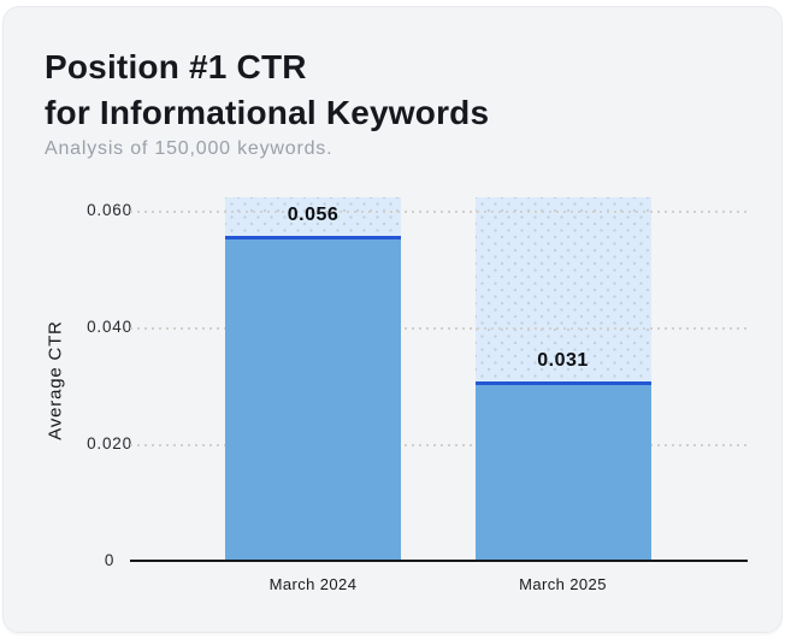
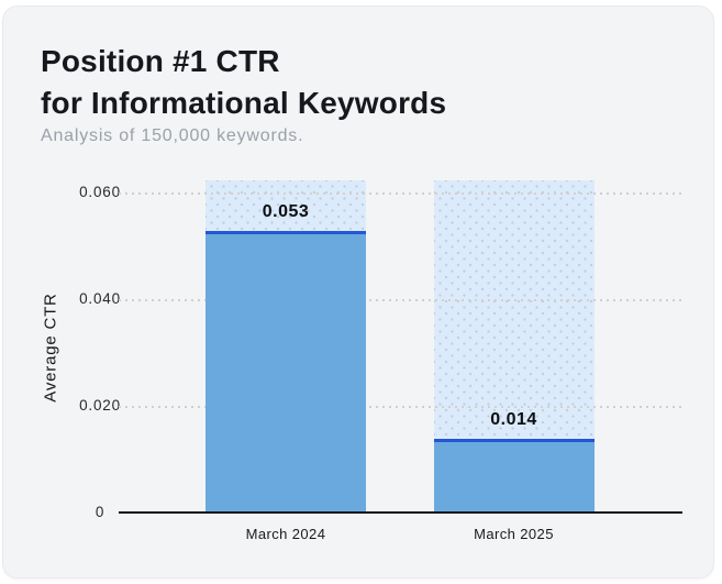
March 2024: 0.056 -> 0.053
March 2025: 0.031 -> 0.014
